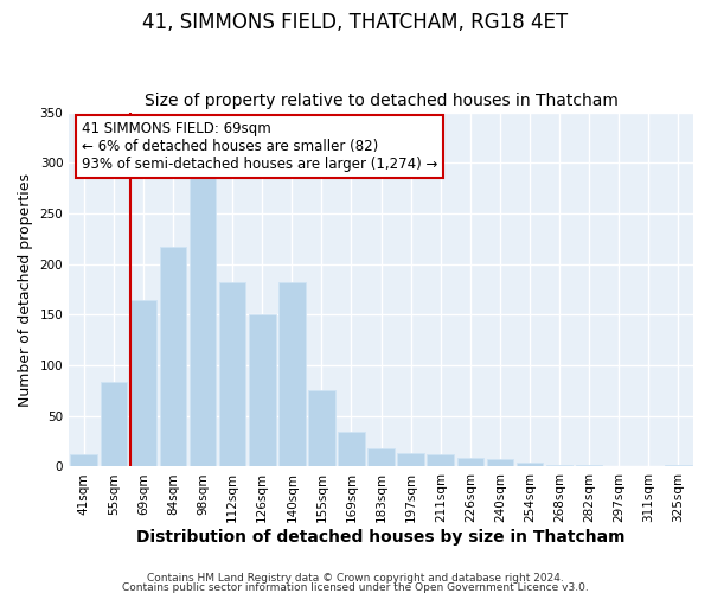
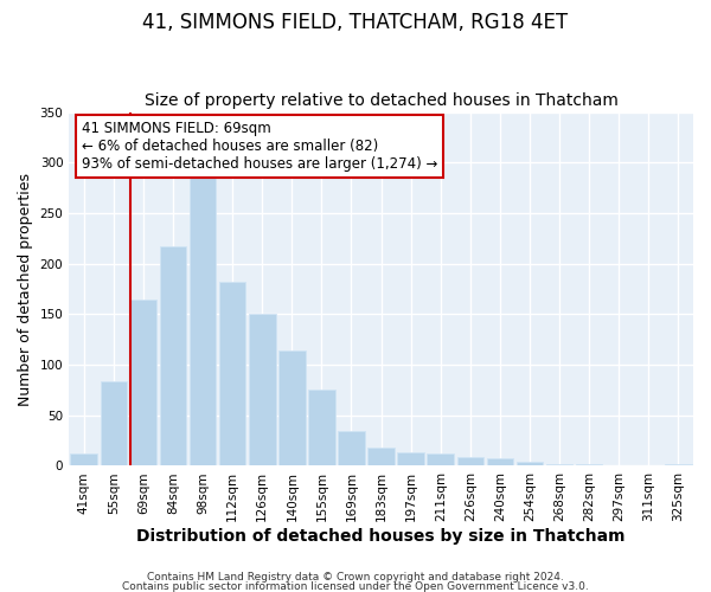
140sqm: 182 -> 114
